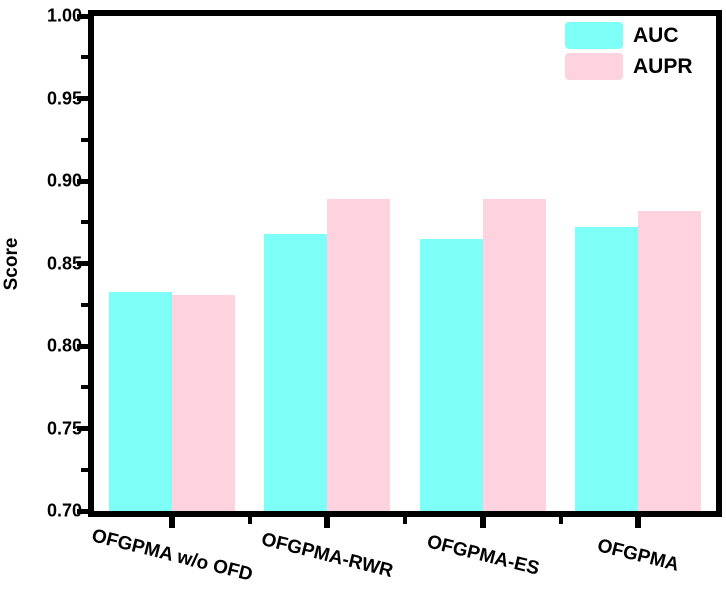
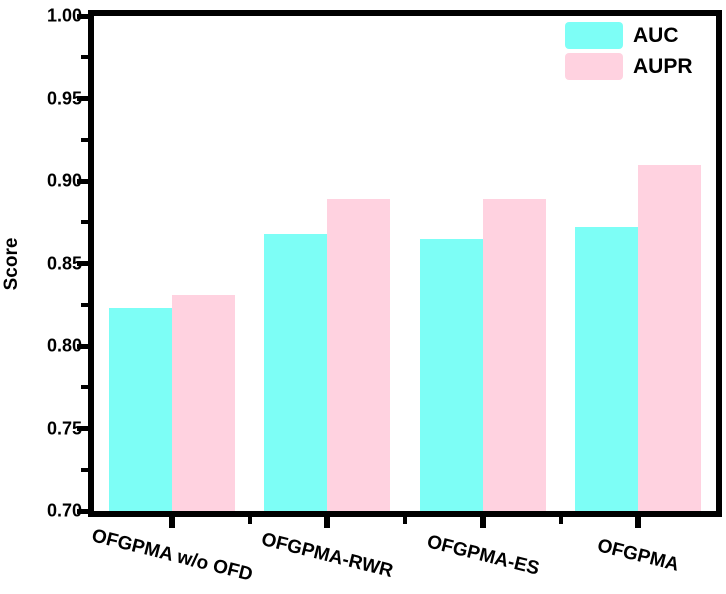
AUC/OFGPMA w/o OFD: 0.833 -> 0.823
AUPR/OFGPMA: 0.882 -> 0.910
